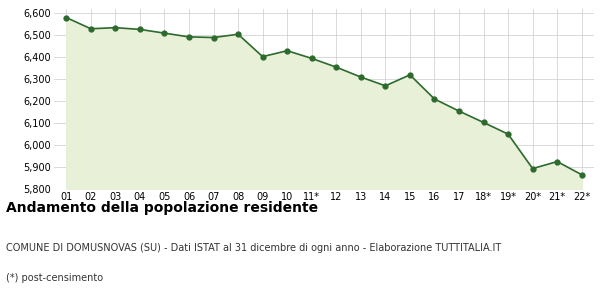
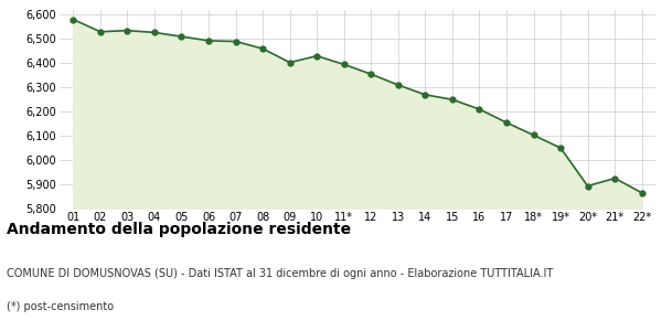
08: 6,505 -> 6,460
15: 6,320 -> 6,250
